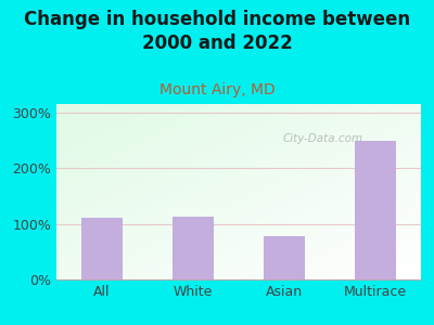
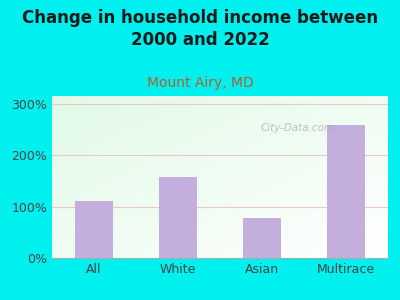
White: 112% -> 158%
Multirace: 248% -> 258%
